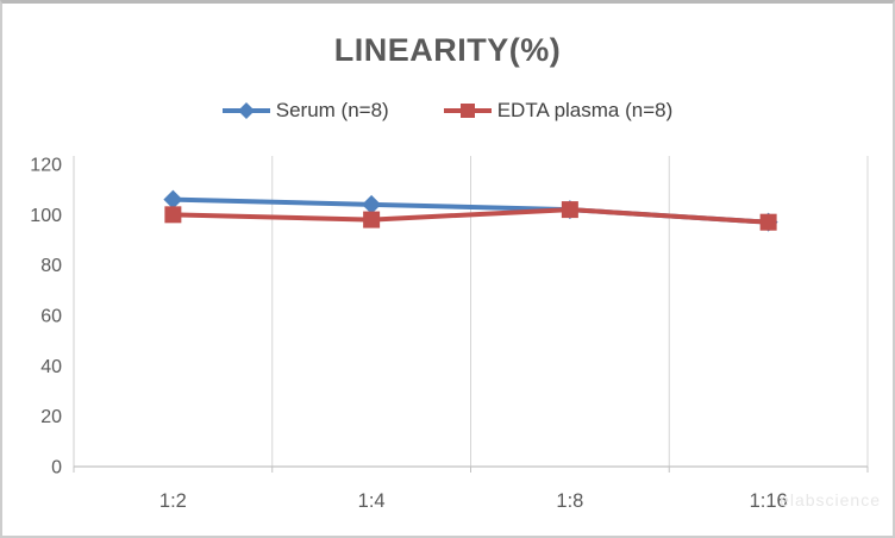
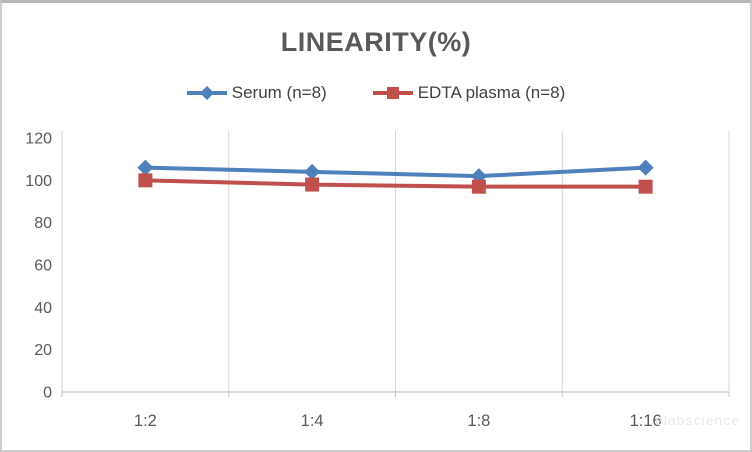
EDTA plasma (n=8)/1:8: 102 -> 97
Serum (n=8)/1:16: 97 -> 106
